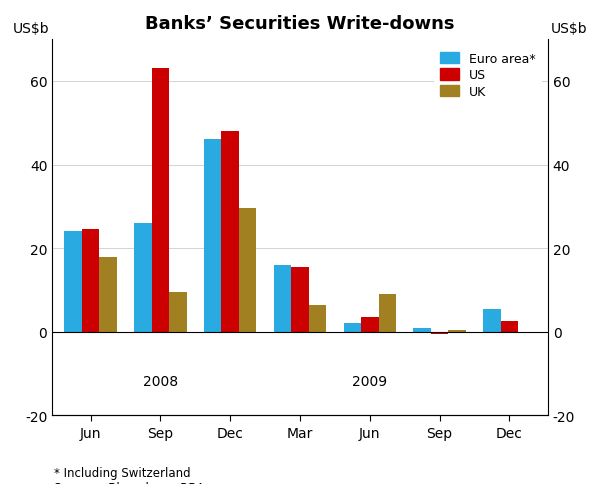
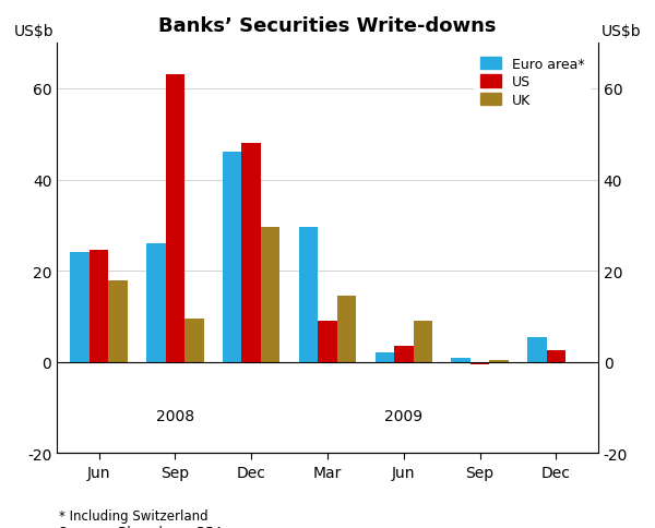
Euro area*/Mar: 16.0 -> 29.5
US/Mar: 15.5 -> 9.0
UK/Mar: 6.5 -> 14.5
